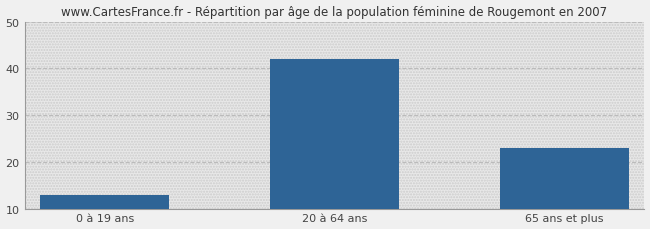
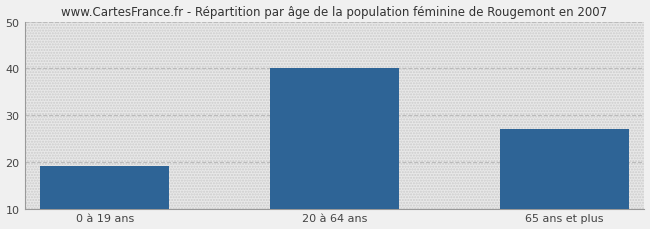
0 à 19 ans: 13 -> 19
20 à 64 ans: 42 -> 40
65 ans et plus: 23 -> 27
